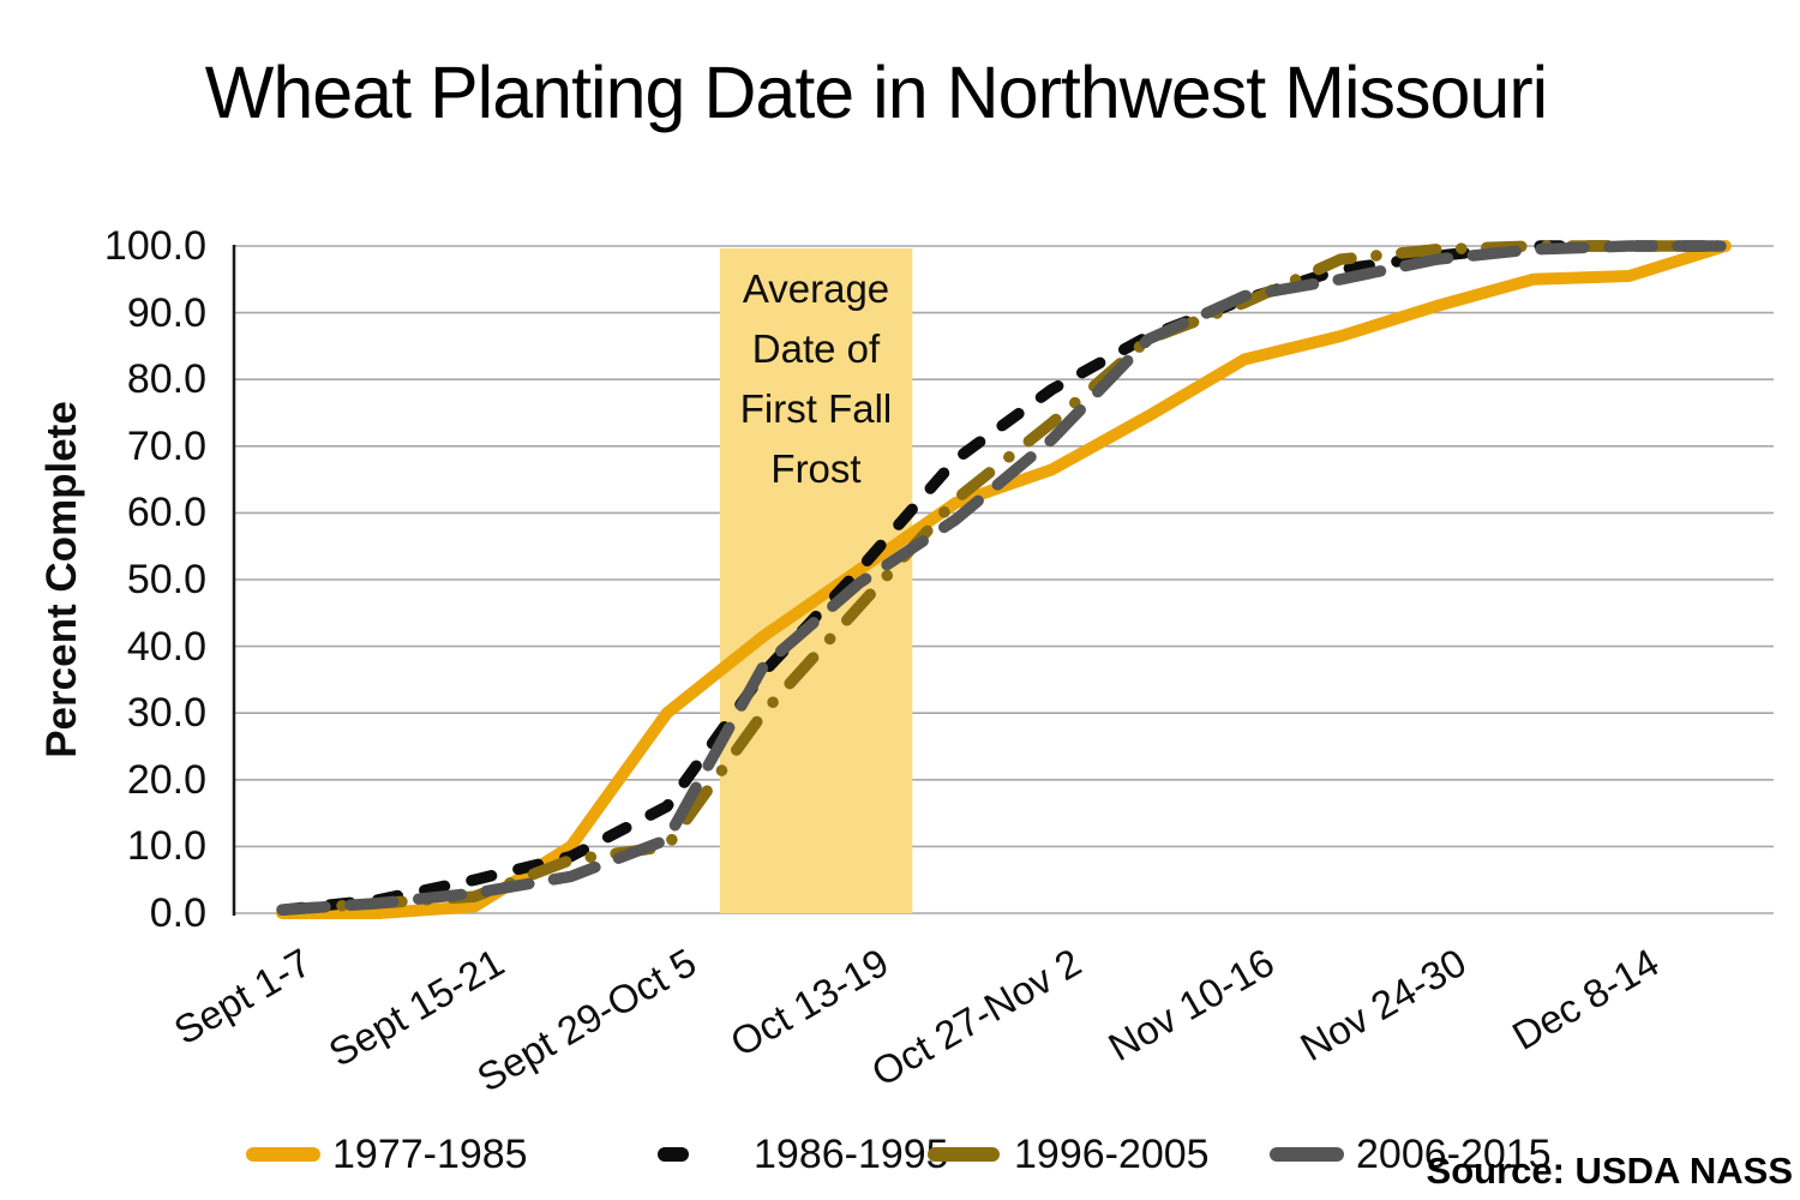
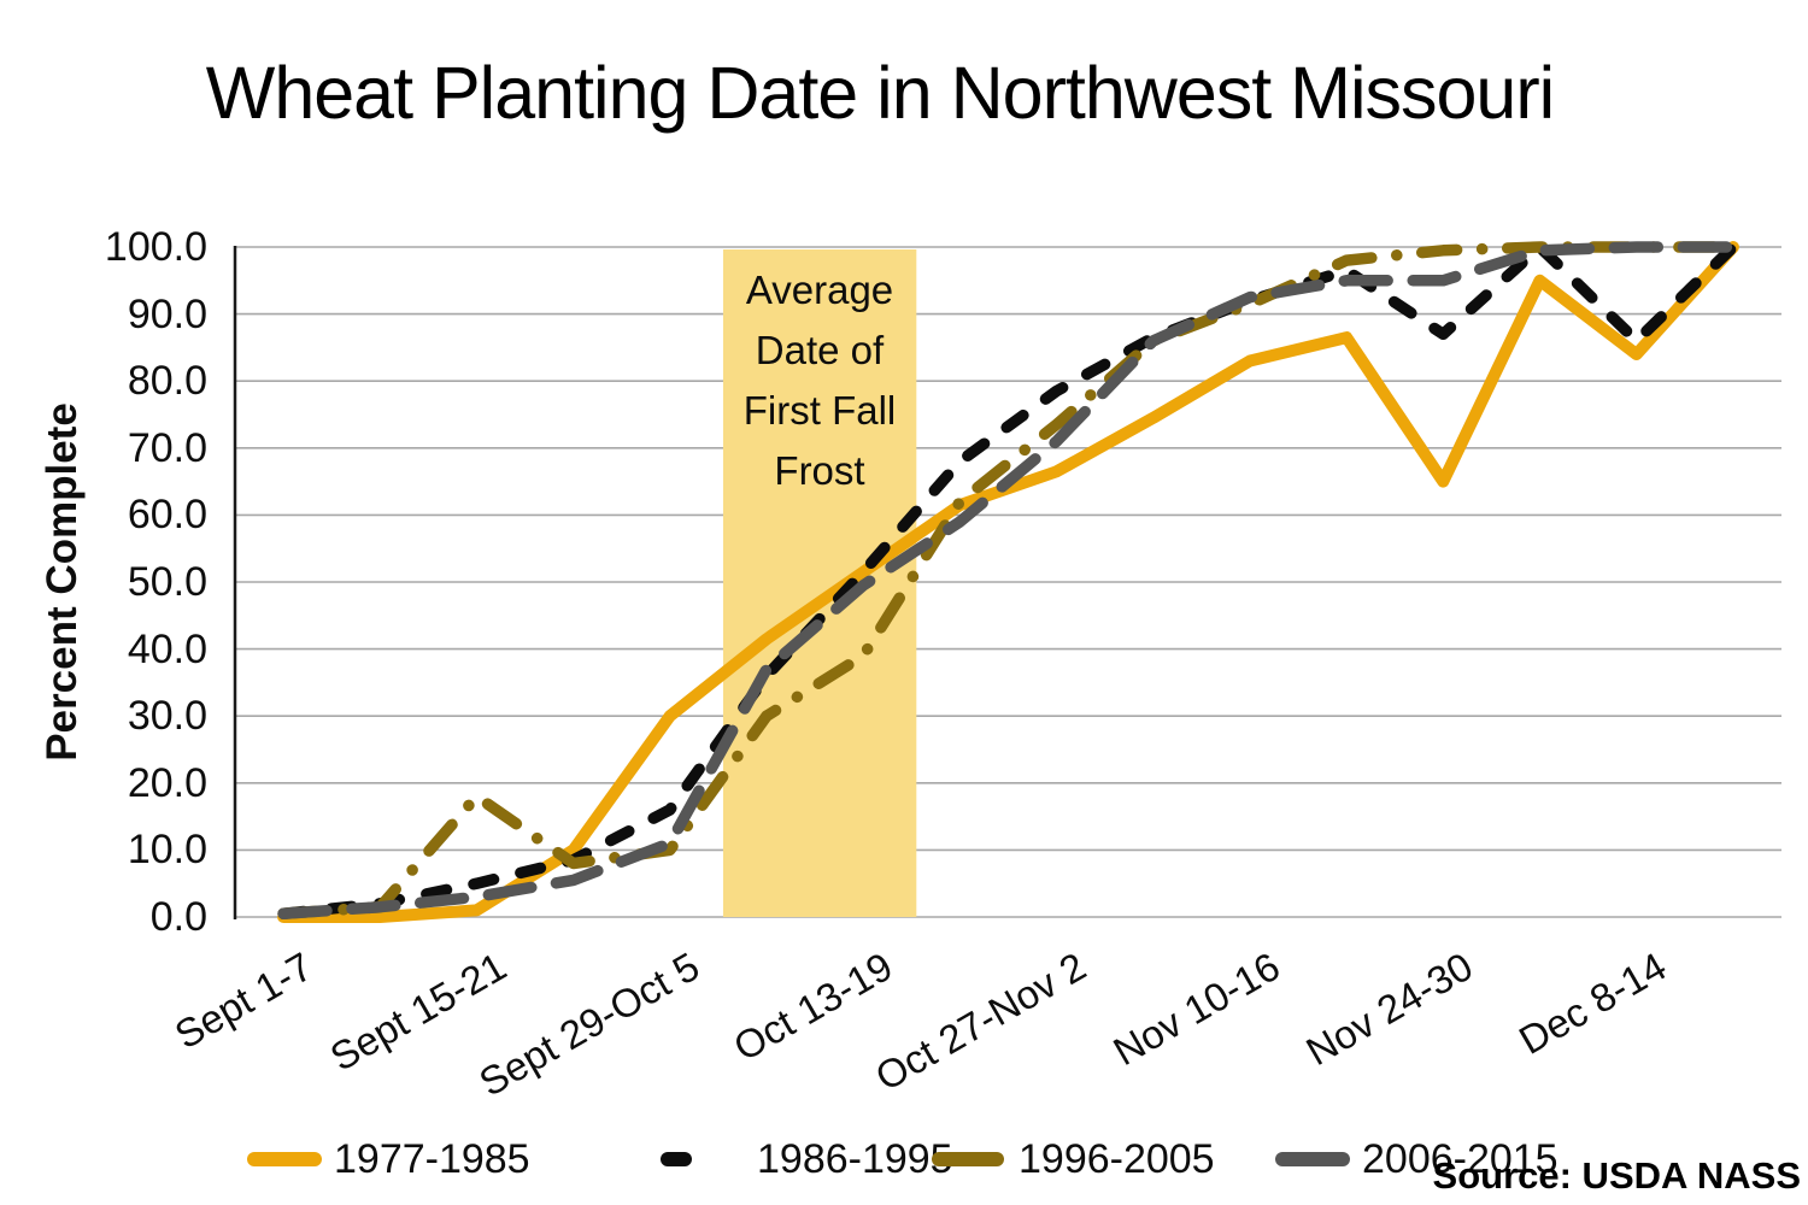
1996-2005/Sept 15-21: 2 -> 18
1996-2005/Oct 13-19: 46 -> 39
1977-1985/Nov 24-30: 91 -> 65
1986-1995/Nov 24-30: 98 -> 87
2006-2015/Nov 24-30: 98 -> 95
1977-1985/Dec 8-14: 96 -> 84
1986-1995/Dec 8-14: 100 -> 86
